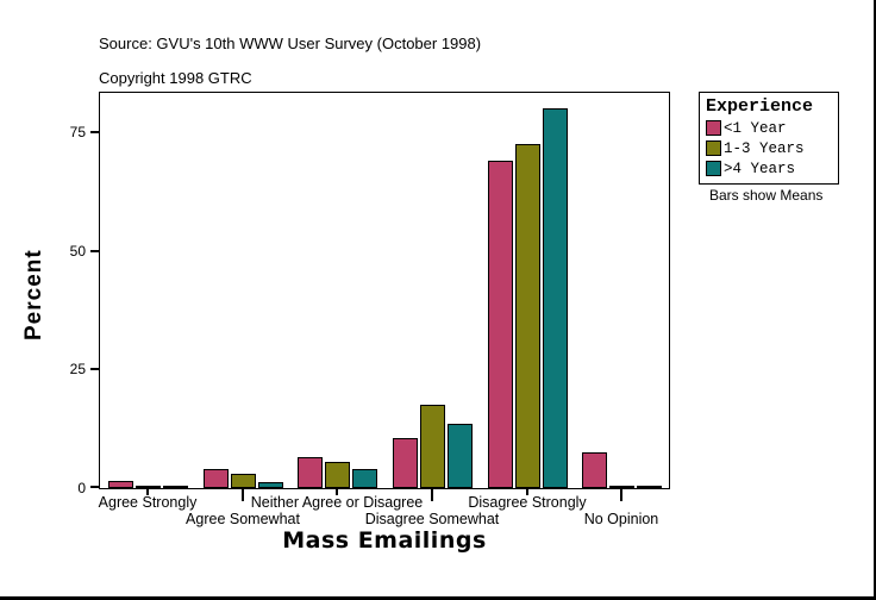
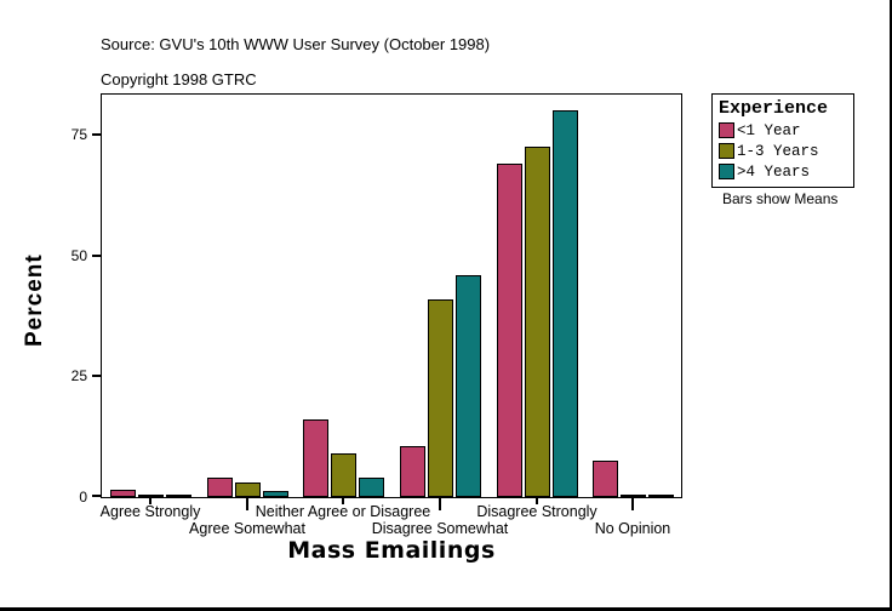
<1 Year/Neither Agree or Disagree: 6 -> 16
1-3 Years/Neither Agree or Disagree: 6 -> 9
1-3 Years/Disagree Somewhat: 18 -> 41
>4 Years/Disagree Somewhat: 14 -> 46
